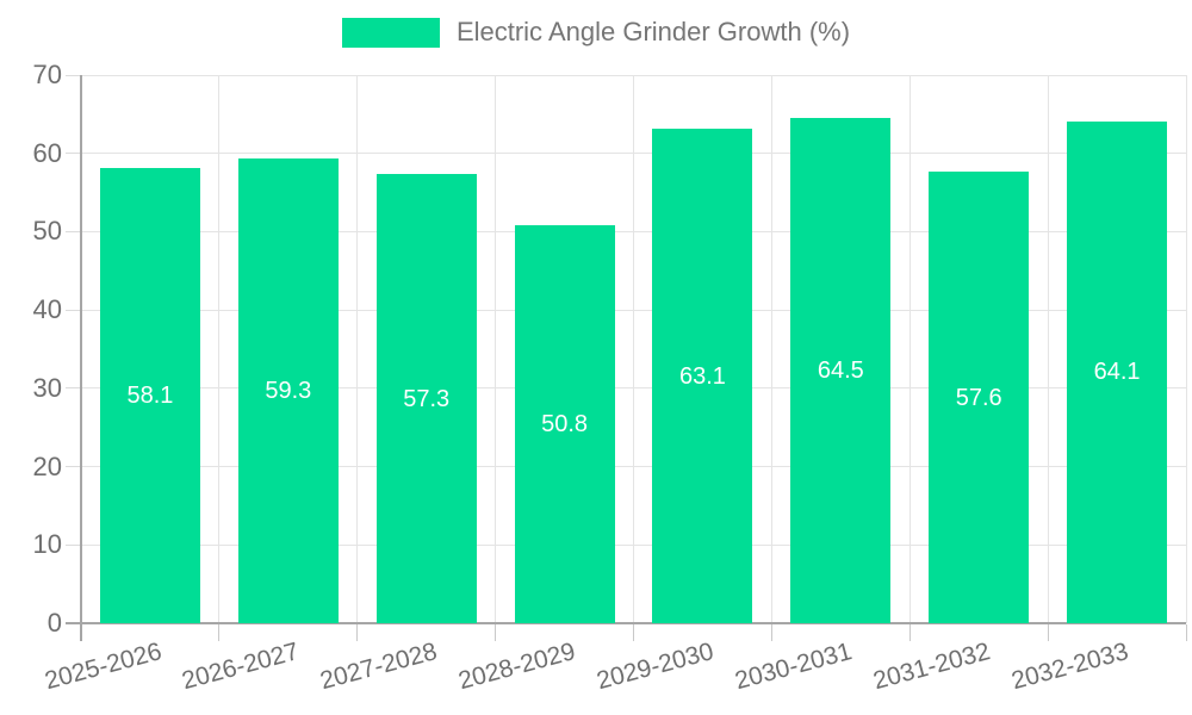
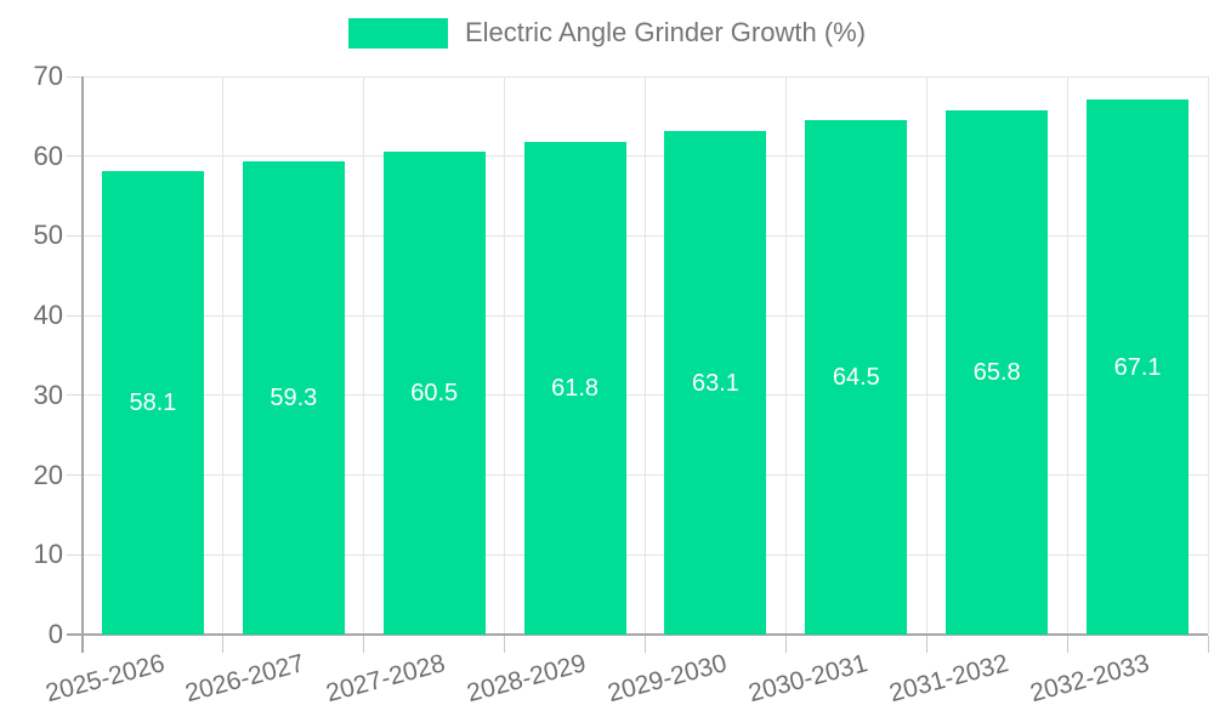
2027-2028: 57.3 -> 60.5
2028-2029: 50.8 -> 61.8
2031-2032: 57.6 -> 65.8
2032-2033: 64.1 -> 67.1
